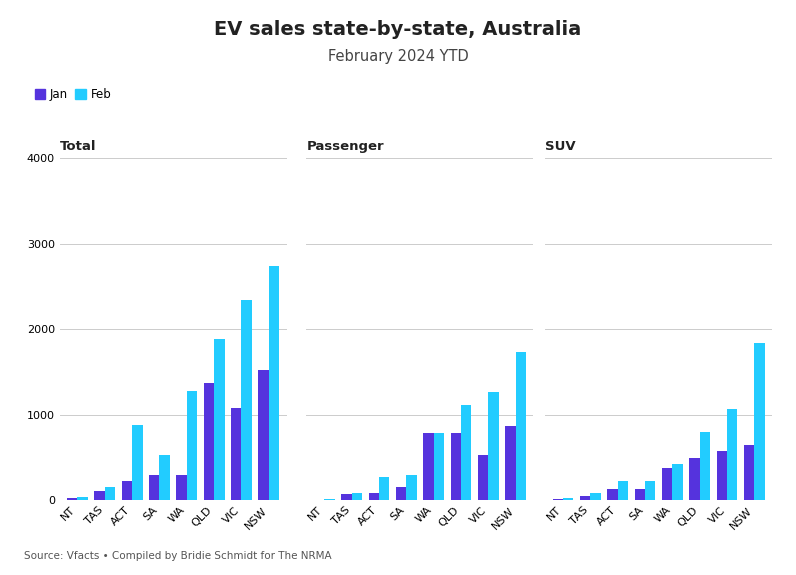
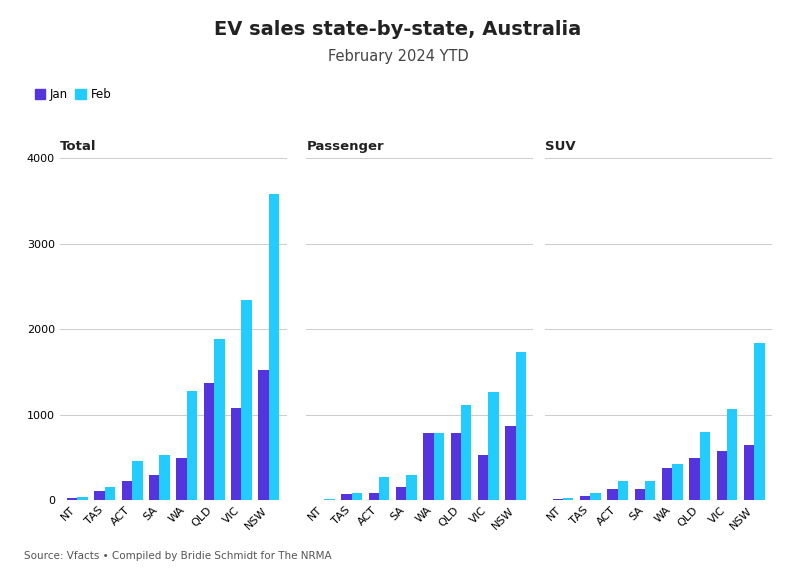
Total/Feb/ACT: 880 -> 460
Total/Jan/WA: 300 -> 490
Total/Feb/NSW: 2740 -> 3580
